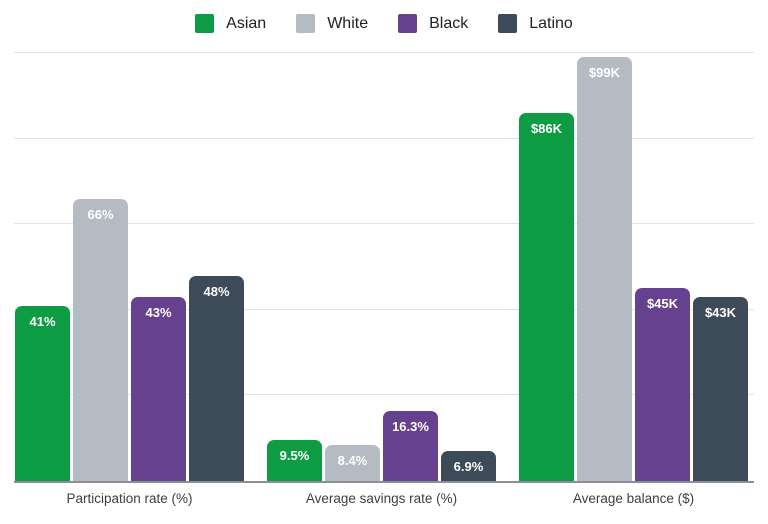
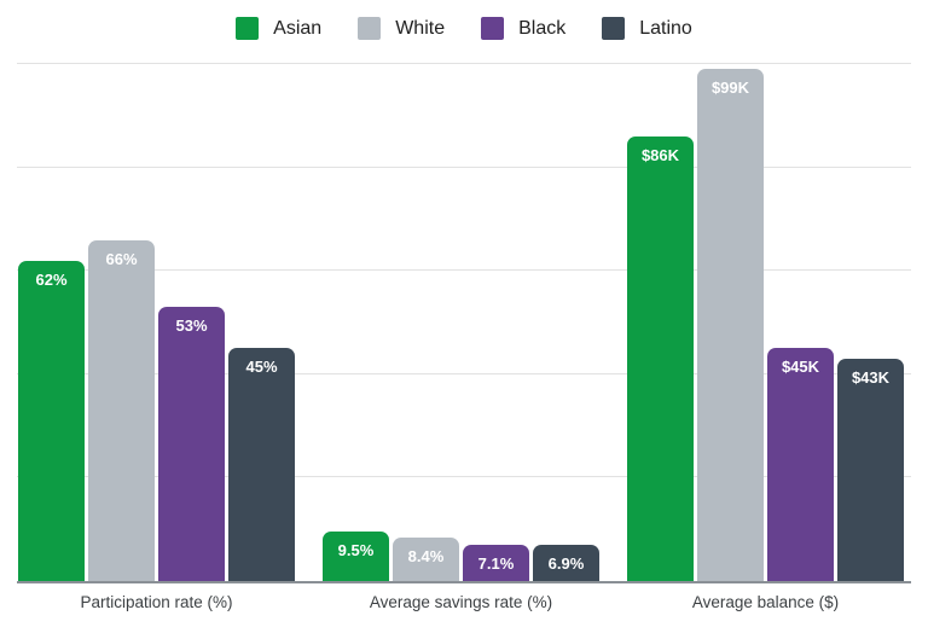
Asian/Participation rate (%): 41% -> 62%
Black/Participation rate (%): 43% -> 53%
Latino/Participation rate (%): 48% -> 45%
Black/Average savings rate (%): 16.3% -> 7.1%
